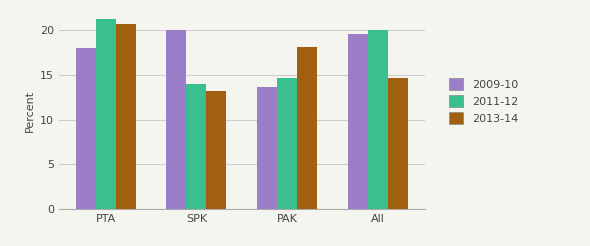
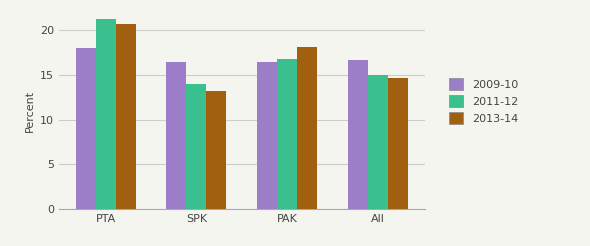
2009-10/SPK: 20.0 -> 16.5
2009-10/PAK: 13.6 -> 16.4
2011-12/PAK: 14.6 -> 16.8
2009-10/All: 19.6 -> 16.7
2011-12/All: 20.0 -> 15.0
